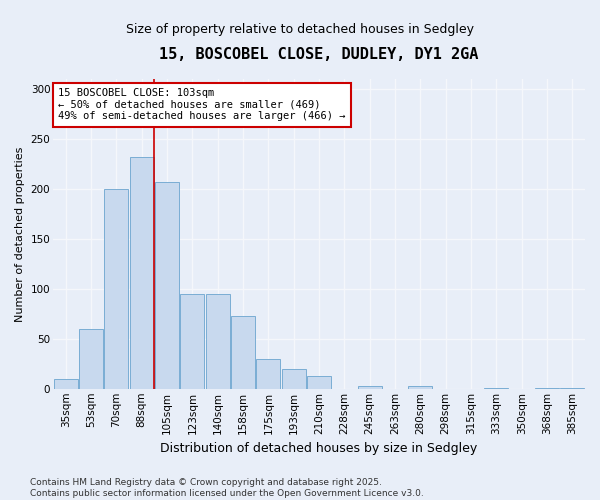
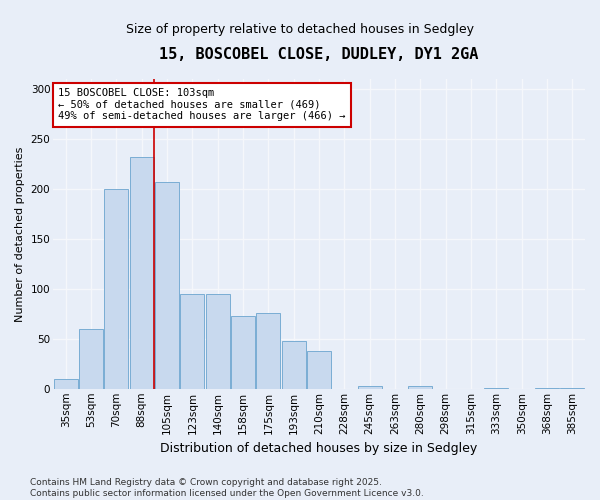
175sqm: 30 -> 76
193sqm: 20 -> 48
210sqm: 13 -> 38
